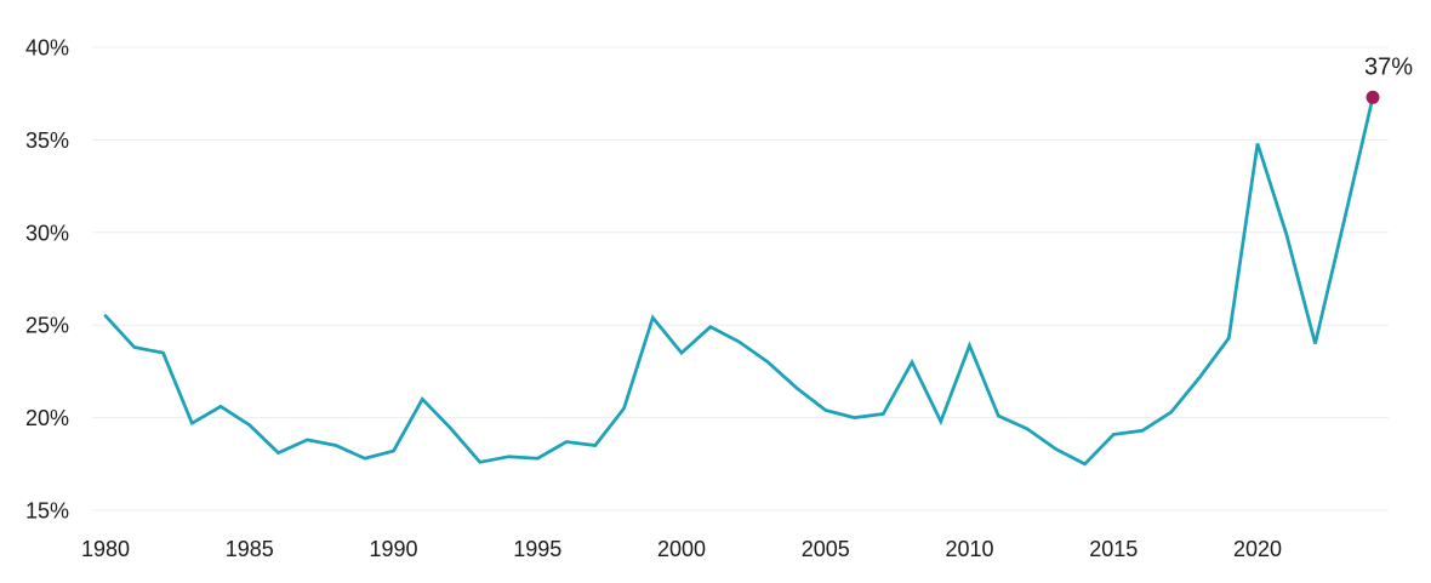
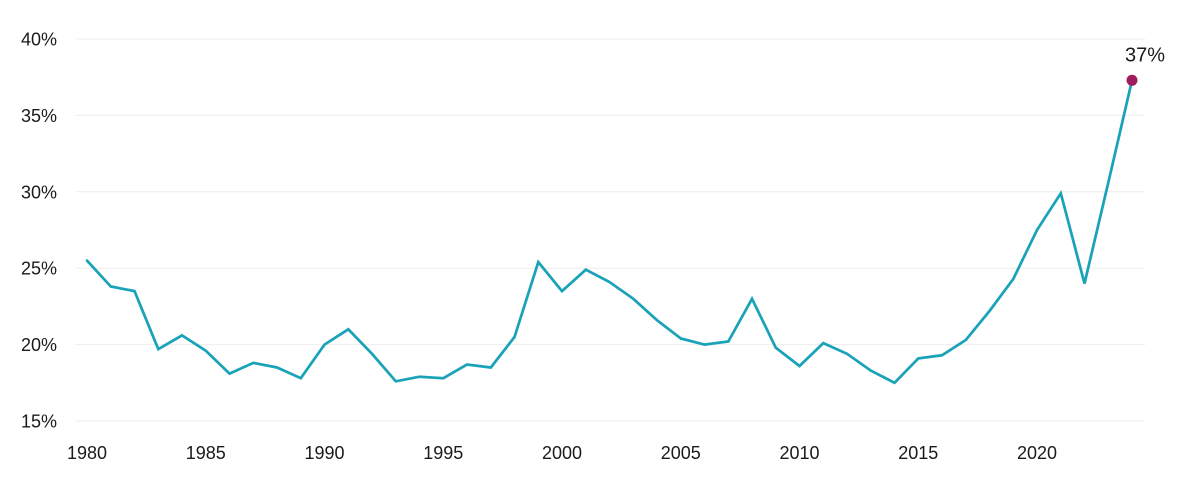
1990: 18.2% -> 20.0%
2010: 23.9% -> 18.6%
2020: 34.8% -> 27.5%
